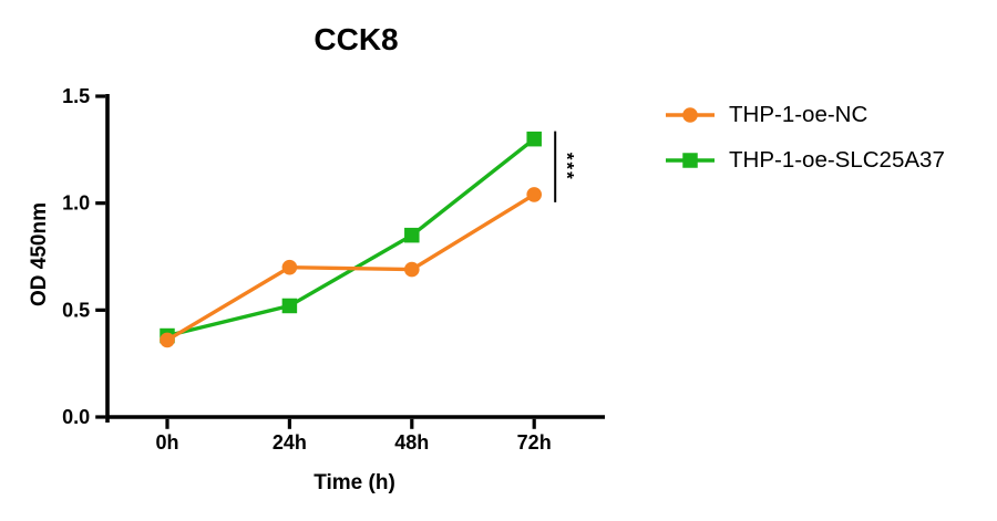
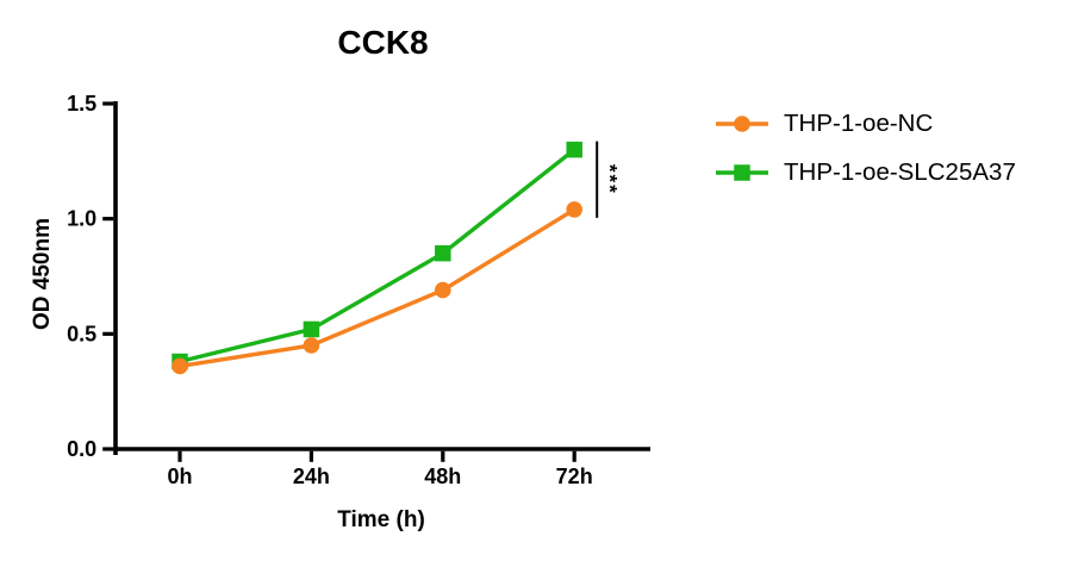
THP-1-oe-NC/24h: 0.70 -> 0.45
